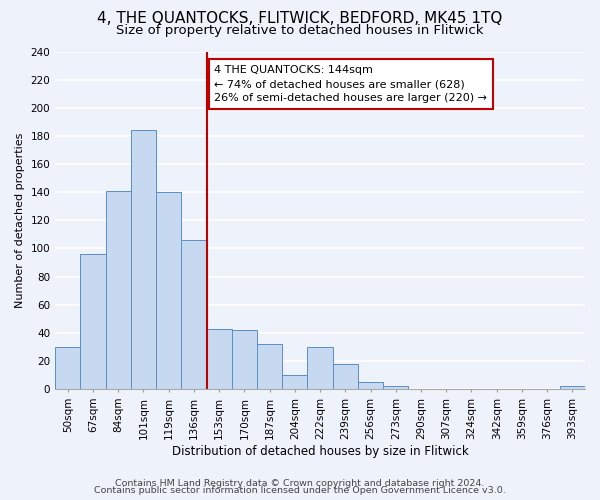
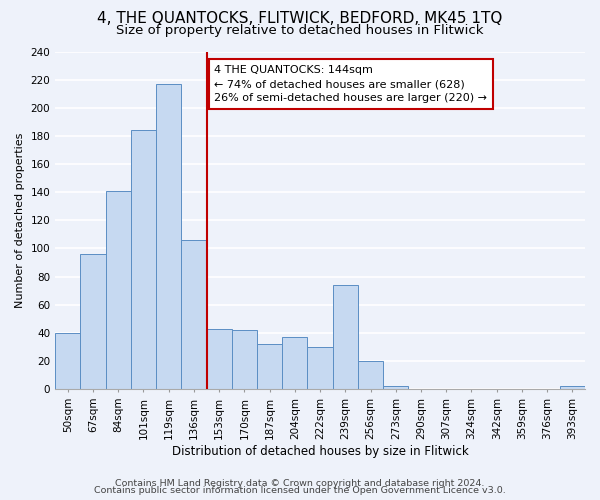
50sqm: 30 -> 40
119sqm: 140 -> 217
204sqm: 10 -> 37
239sqm: 18 -> 74
256sqm: 5 -> 20
